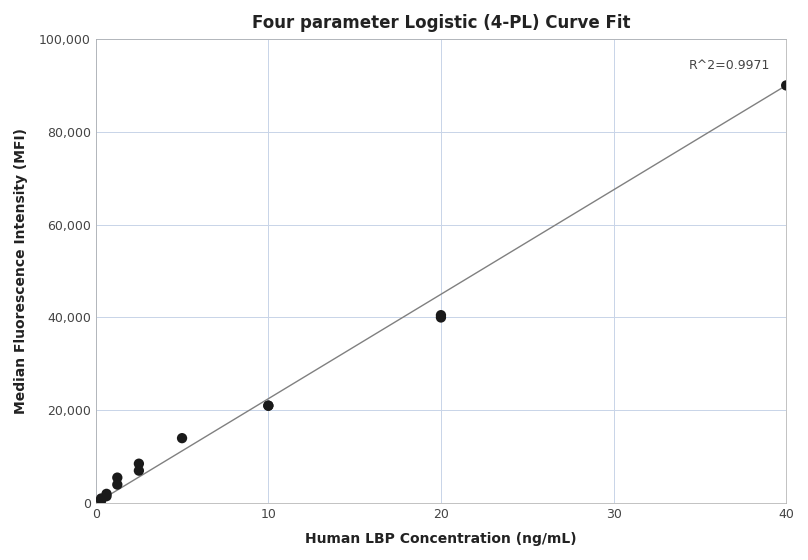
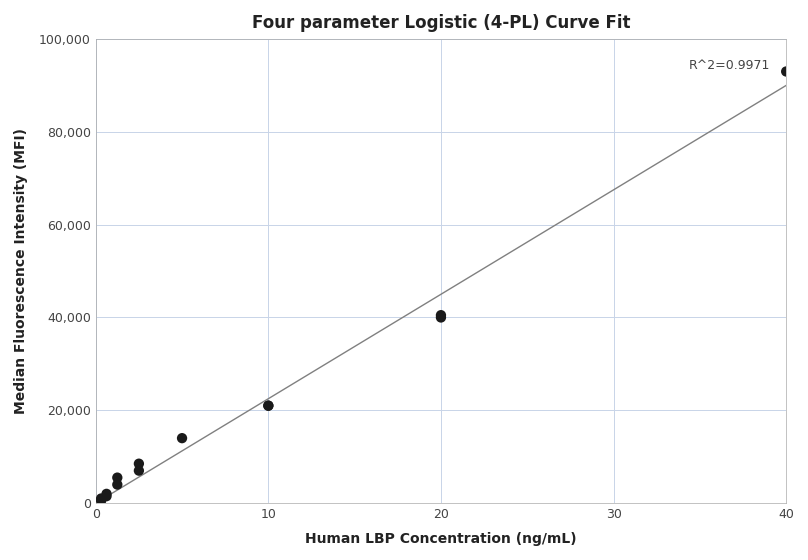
40: 90,000 -> 93,000
